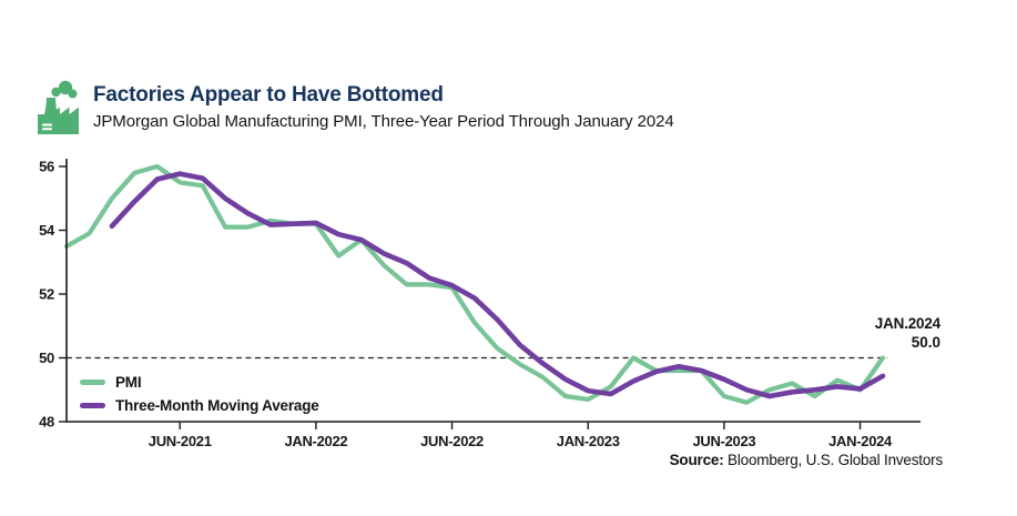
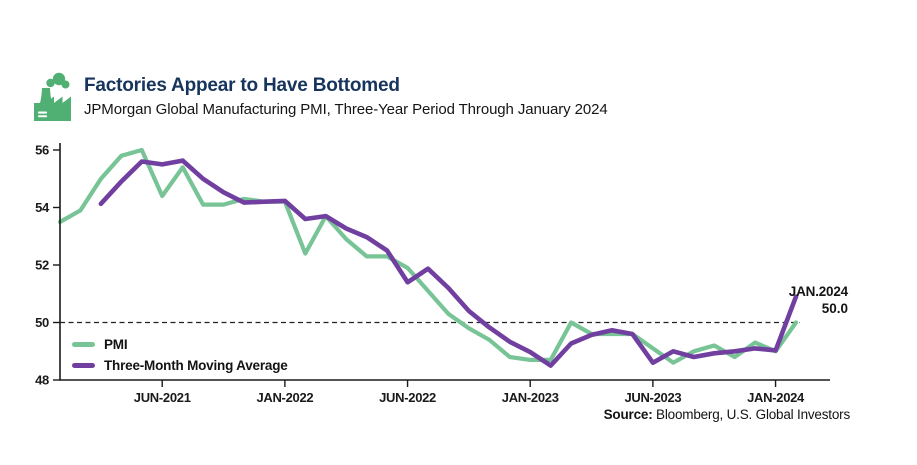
PMI/JUN-2021: 55.5 -> 54.4
Three-Month Moving Average/JUN-2021: 55.8 -> 55.5
PMI/JAN-2022: 53.2 -> 52.4
Three-Month Moving Average/JAN-2022: 53.9 -> 53.6
PMI/JUN-2022: 52.2 -> 51.9
Three-Month Moving Average/JUN-2022: 52.3 -> 51.4
PMI/JAN-2023: 49.1 -> 48.7
Three-Month Moving Average/JAN-2023: 48.9 -> 48.5
PMI/JUN-2023: 48.8 -> 49.1
Three-Month Moving Average/JUN-2023: 49.3 -> 48.6
Three-Month Moving Average/JAN-2024: 49.4 -> 50.9
